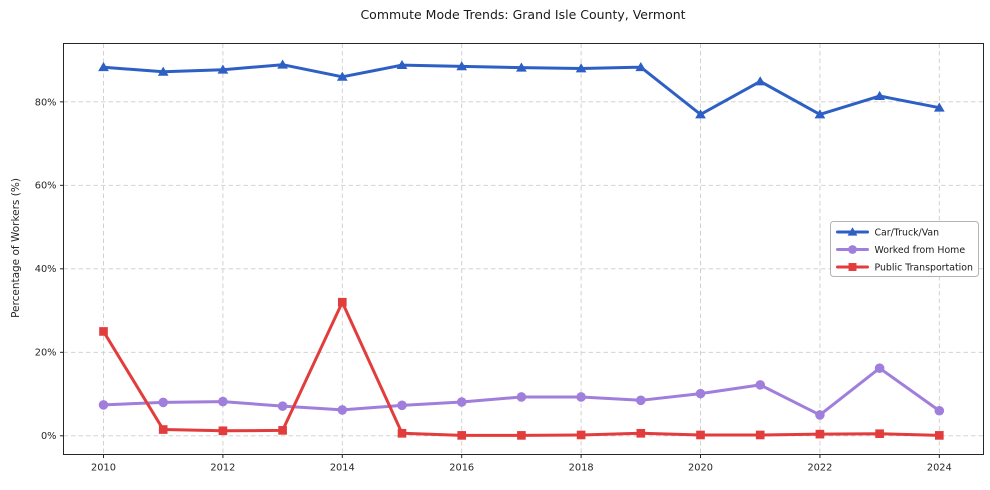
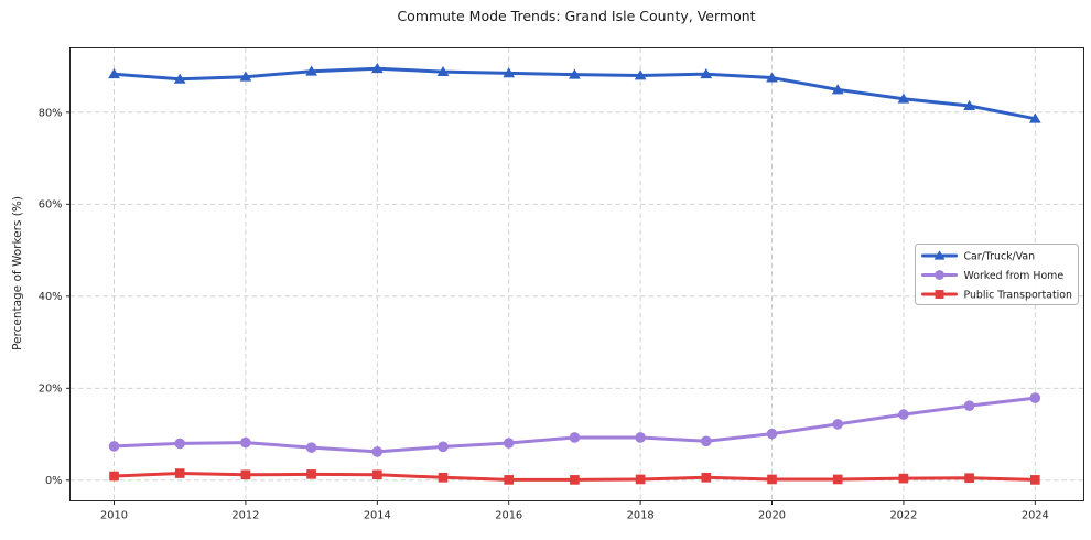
Public Transportation/2010: 25% -> 1%
Car/Truck/Van/2014: 86% -> 90%
Public Transportation/2014: 32% -> 1%
Car/Truck/Van/2020: 77% -> 88%
Car/Truck/Van/2022: 77% -> 83%
Worked from Home/2022: 5% -> 14%
Worked from Home/2024: 6% -> 18%
